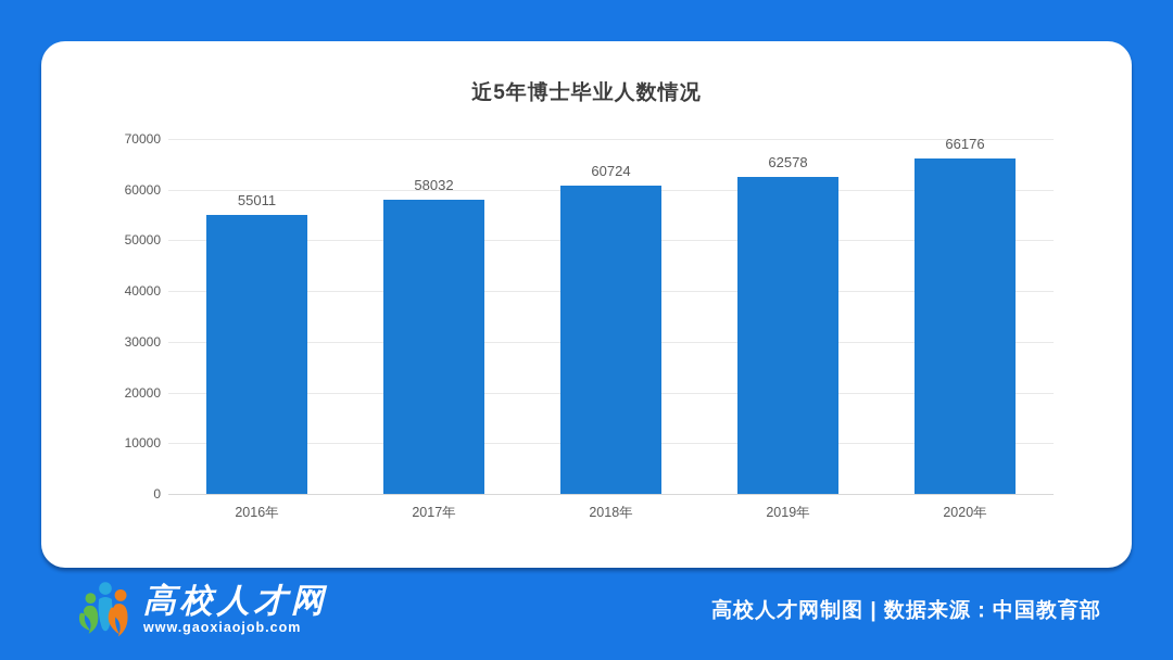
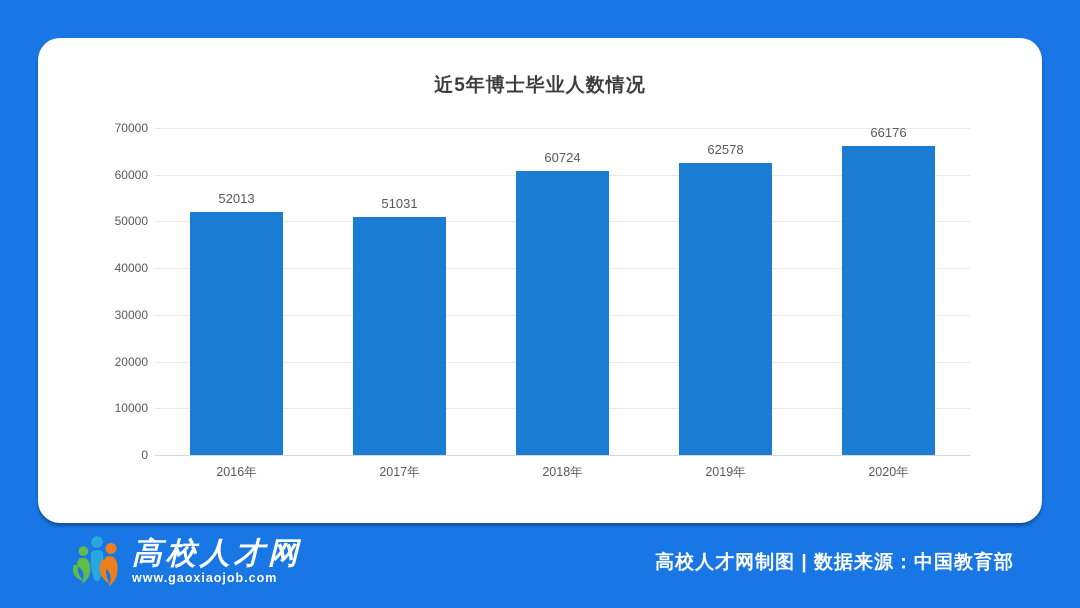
2016年: 55011 -> 52013
2017年: 58032 -> 51031
